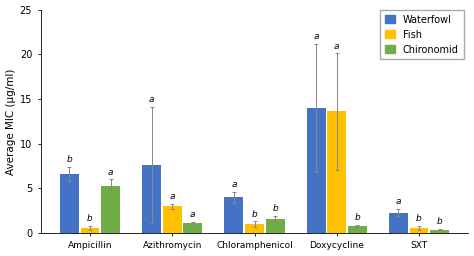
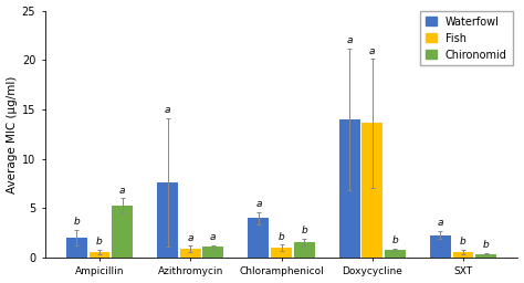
Waterfowl/Ampicillin: 6.6 -> 2.0
Fish/Azithromycin: 3.0 -> 0.9
